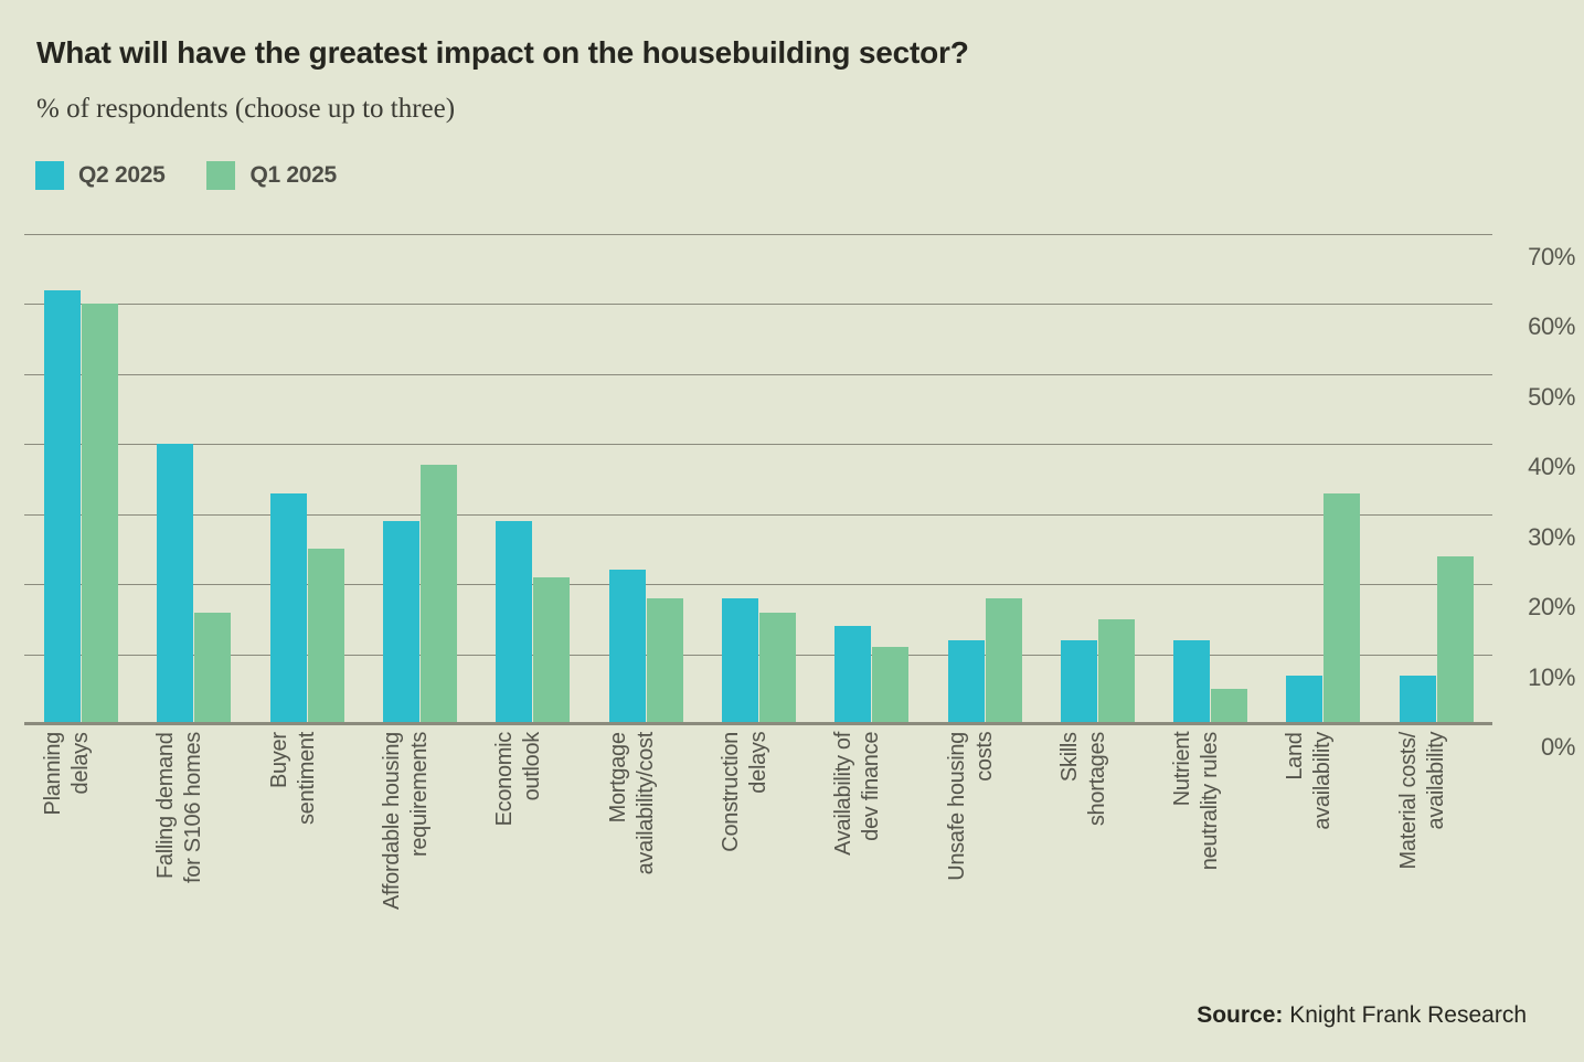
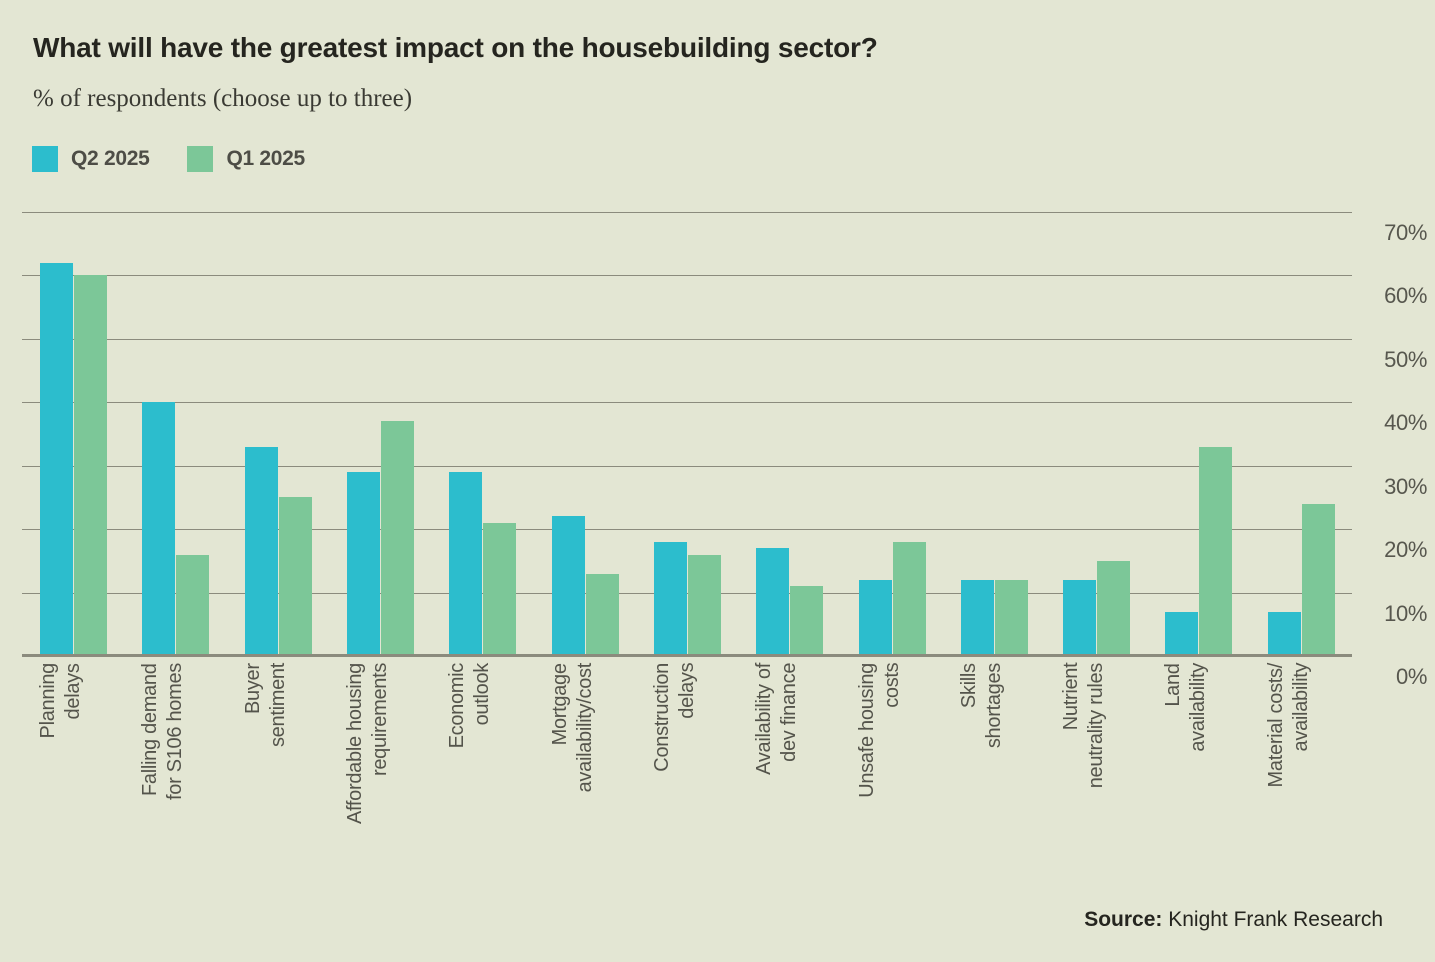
Q1 2025/Mortgage availability/cost: 18% -> 13%
Q2 2025/Availability of dev finance: 14% -> 17%
Q1 2025/Skills shortages: 15% -> 12%
Q1 2025/Nutrient neutrality rules: 5% -> 15%
